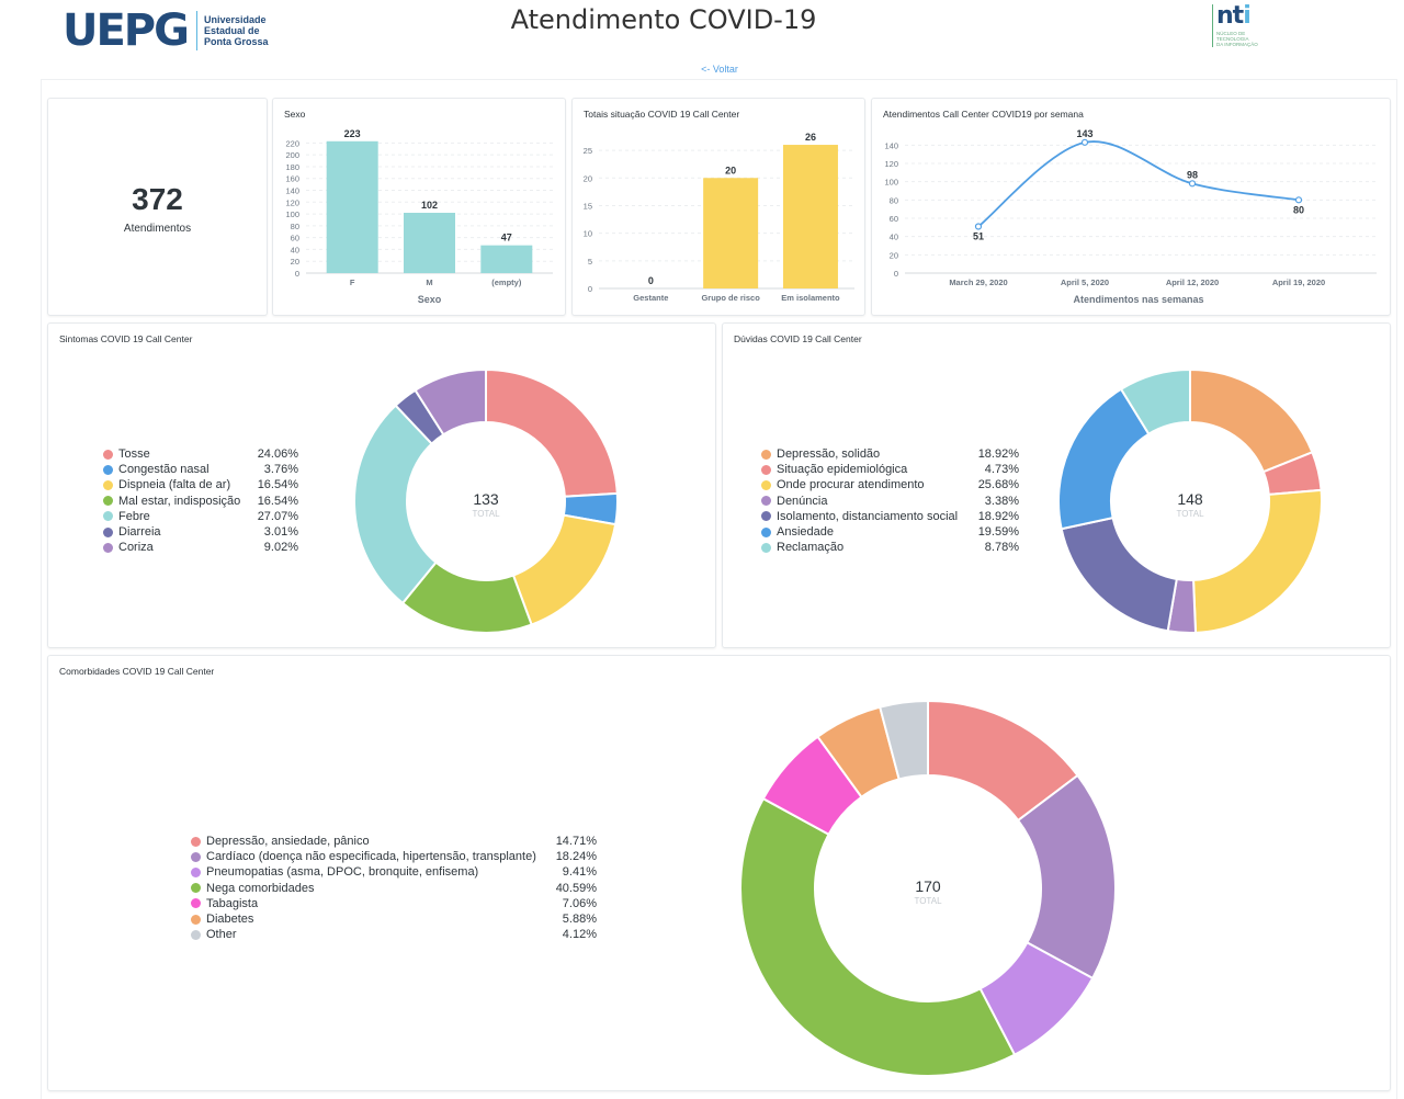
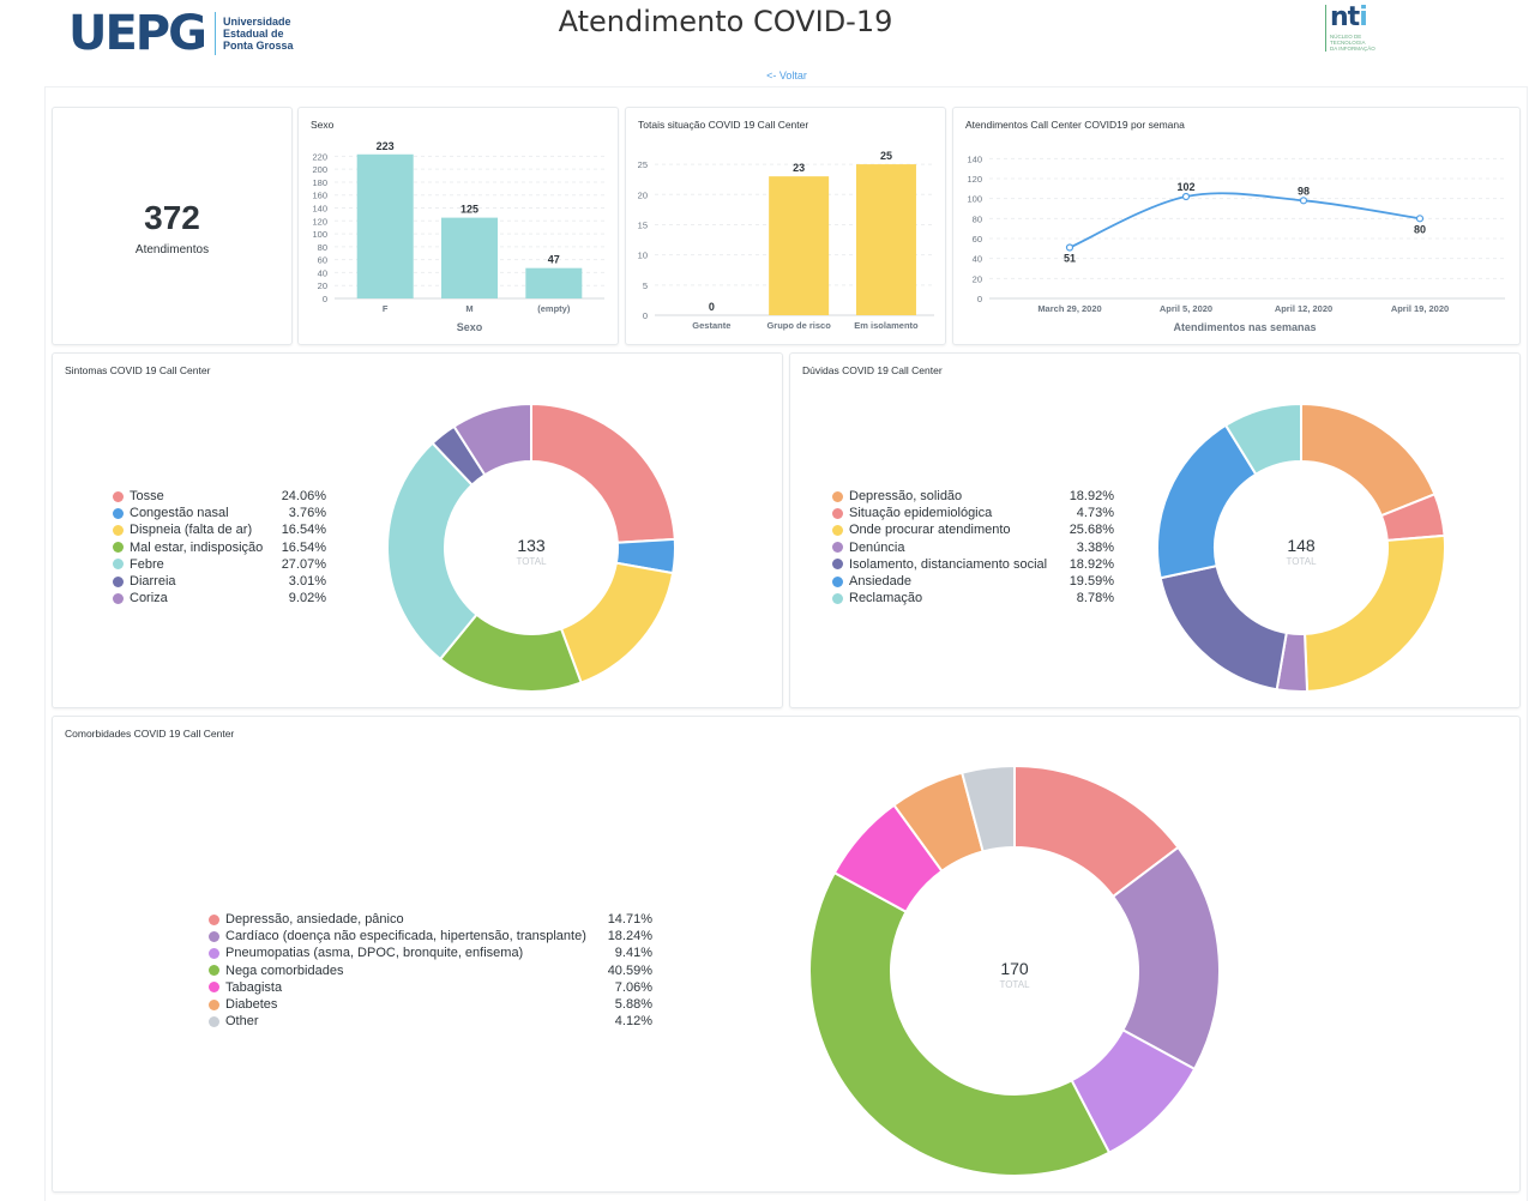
Sexo/M: 102 -> 125
Totais situação COVID 19 Call Center/Grupo de risco: 20 -> 23
Totais situação COVID 19 Call Center/Em isolamento: 26 -> 25
Atendimentos Call Center COVID19 por semana/April 5, 2020: 143 -> 102
